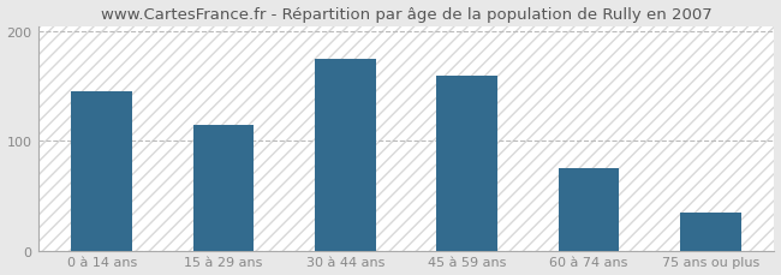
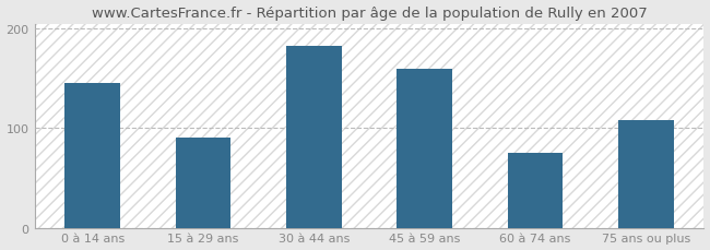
15 à 29 ans: 115 -> 90
30 à 44 ans: 175 -> 182
75 ans ou plus: 35 -> 108
